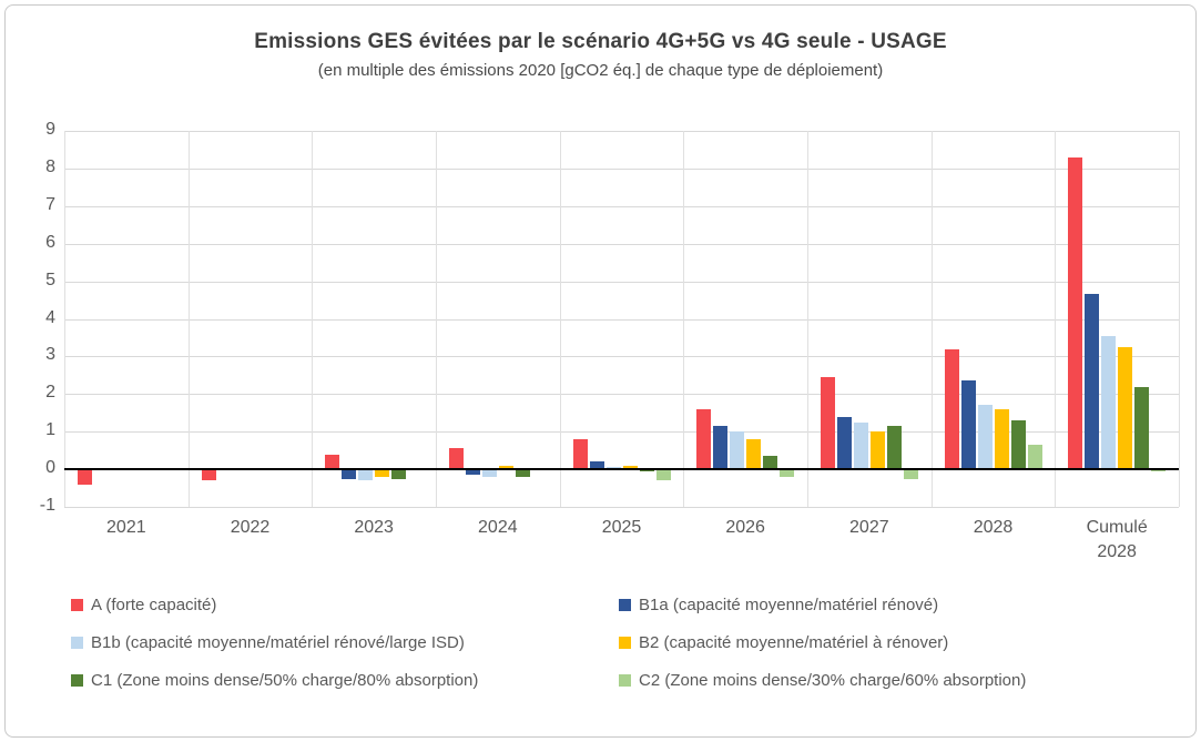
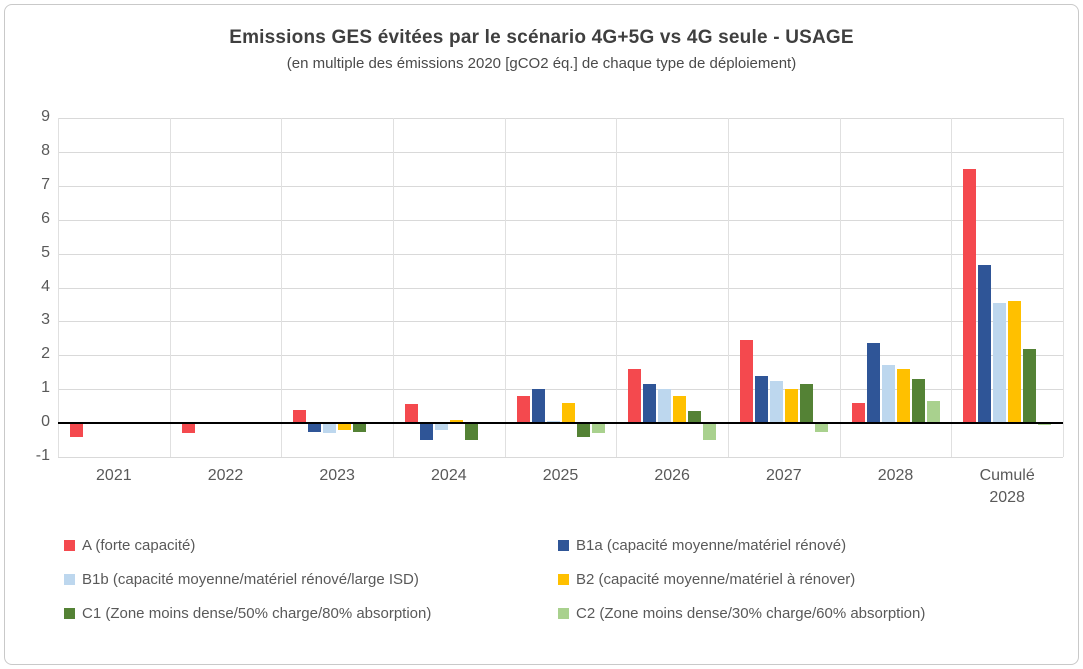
B1a (capacité moyenne/matériel rénové)/2024: -0.1 -> -0.5
C1 (Zone moins dense/50% charge/80% absorption)/2024: -0.2 -> -0.5
B1a (capacité moyenne/matériel rénové)/2025: 0.2 -> 1.0
B2 (capacité moyenne/matériel à rénover)/2025: 0.1 -> 0.6
C1 (Zone moins dense/50% charge/80% absorption)/2025: -0.1 -> -0.4
C2 (Zone moins dense/30% charge/60% absorption)/2026: -0.2 -> -0.5
A (forte capacité)/2028: 3.2 -> 0.6
A (forte capacité)/Cumulé 2028: 8.3 -> 7.5
B2 (capacité moyenne/matériel à rénover)/Cumulé 2028: 3.2 -> 3.6
